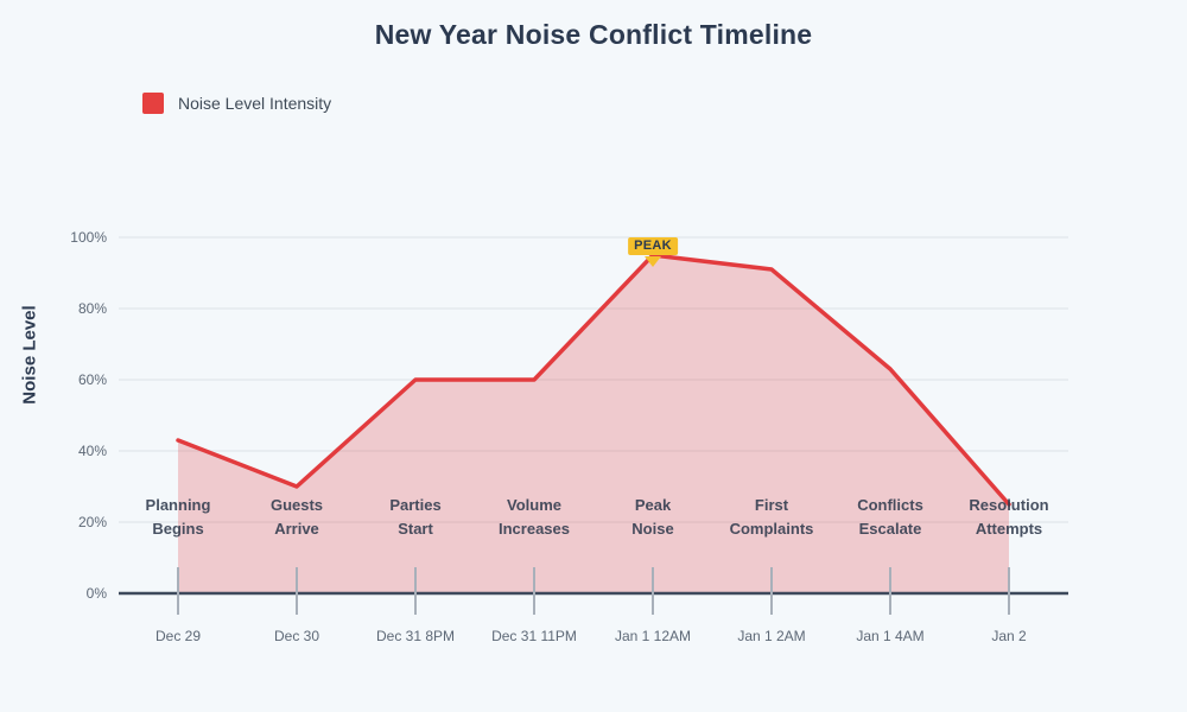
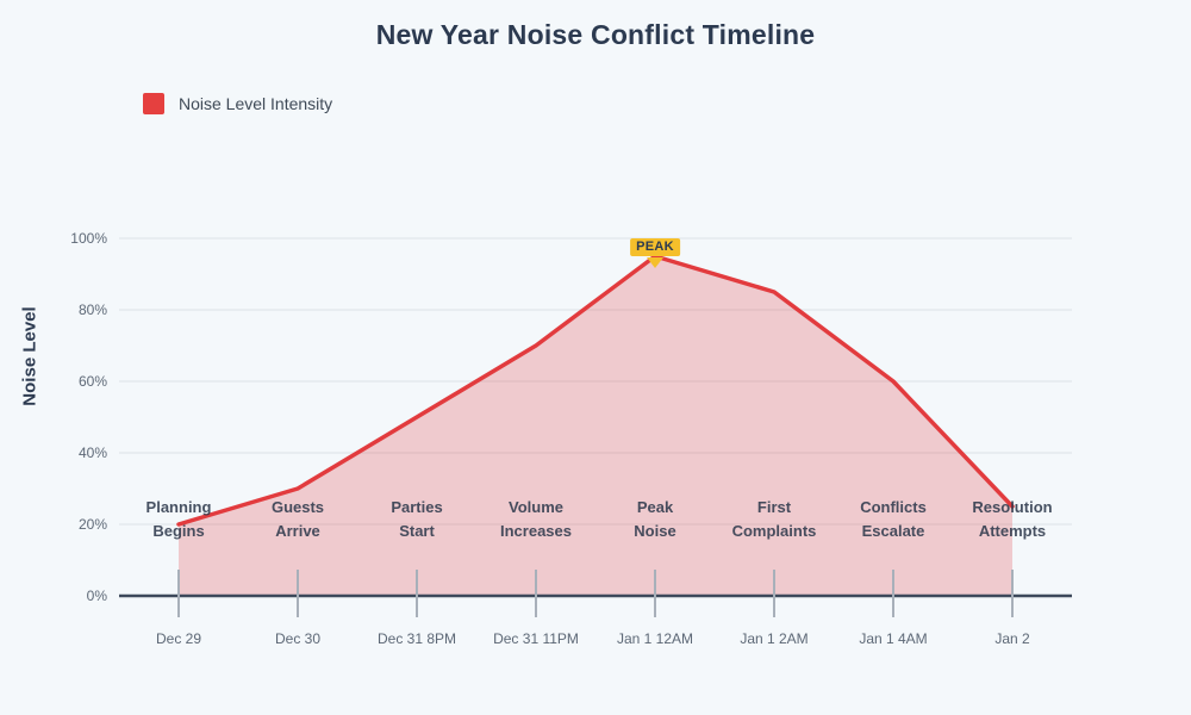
Dec 29: 43% -> 20%
Dec 31 8PM: 60% -> 50%
Dec 31 11PM: 60% -> 70%
Jan 1 2AM: 91% -> 85%
Jan 1 4AM: 63% -> 60%
